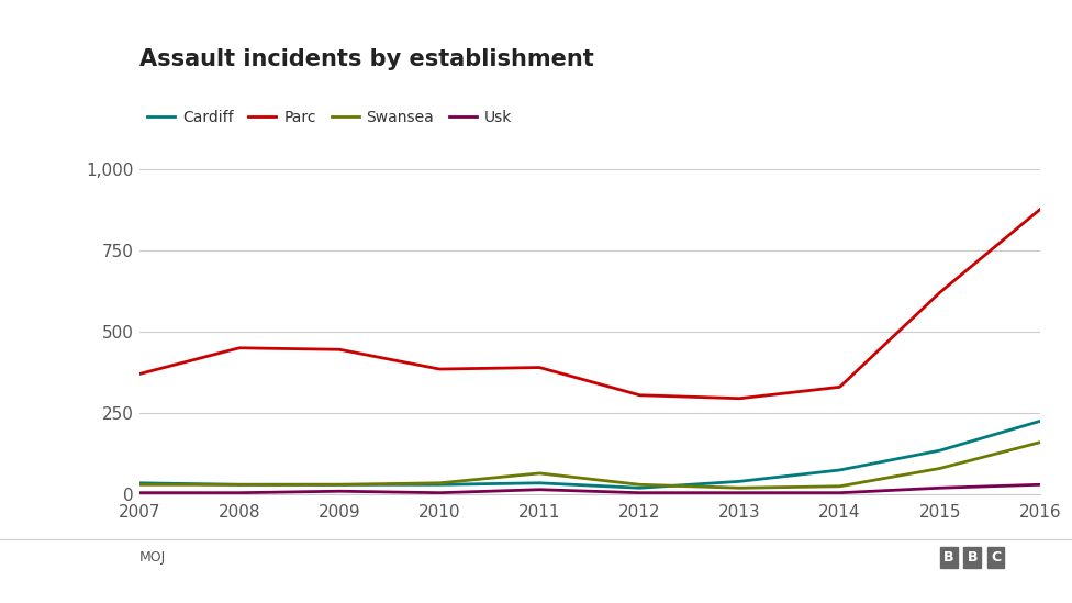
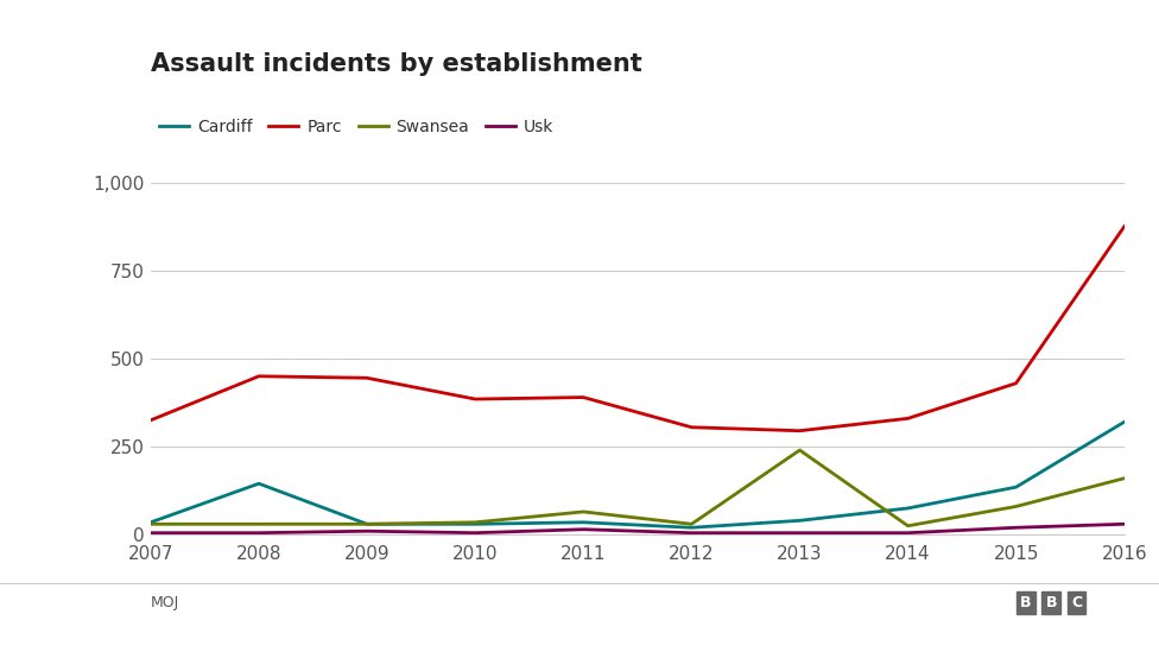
Parc/2007: 370 -> 325
Cardiff/2008: 30 -> 145
Swansea/2013: 20 -> 240
Parc/2015: 620 -> 430
Cardiff/2016: 225 -> 320
